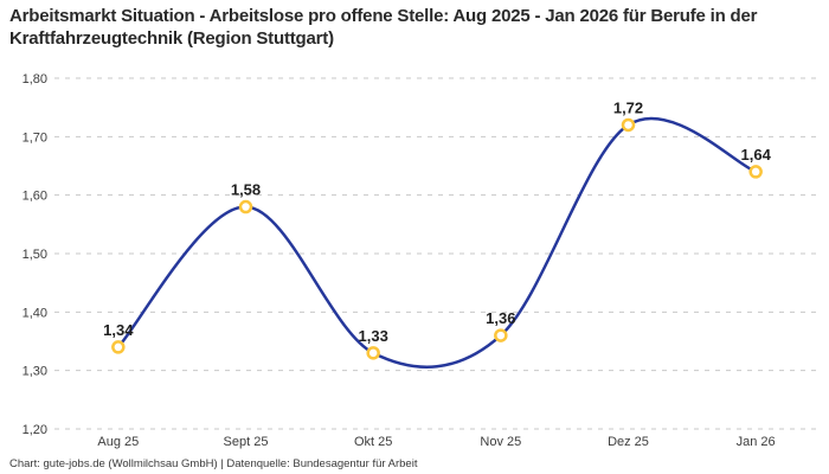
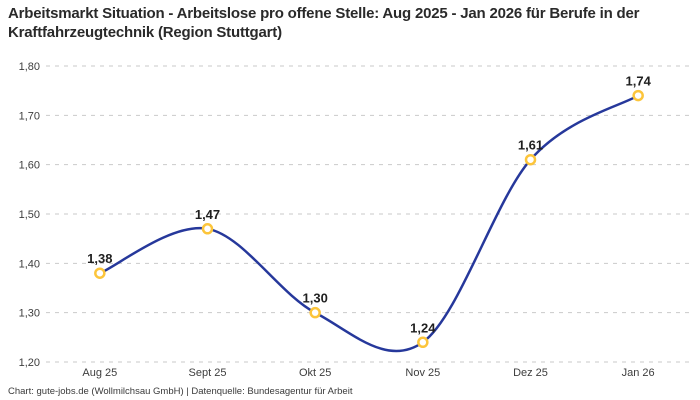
Aug 25: 1,34 -> 1,38
Sept 25: 1,58 -> 1,47
Okt 25: 1,33 -> 1,30
Nov 25: 1,36 -> 1,24
Dez 25: 1,72 -> 1,61
Jan 26: 1,64 -> 1,74
